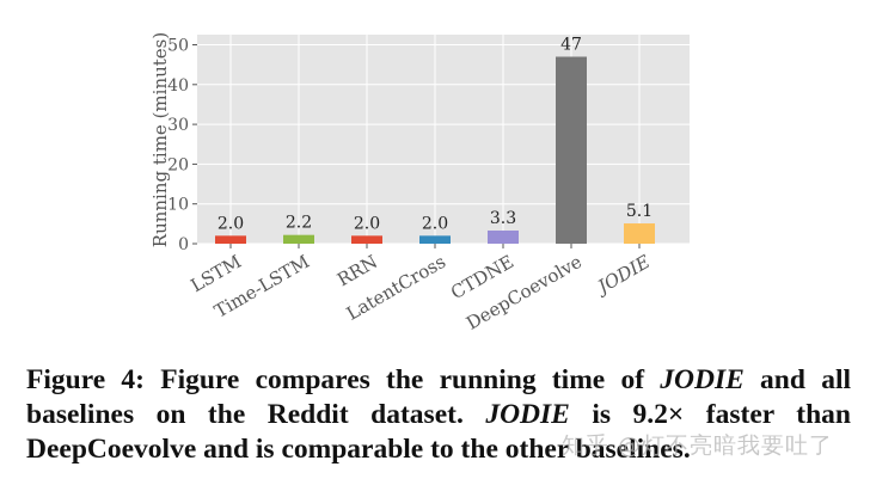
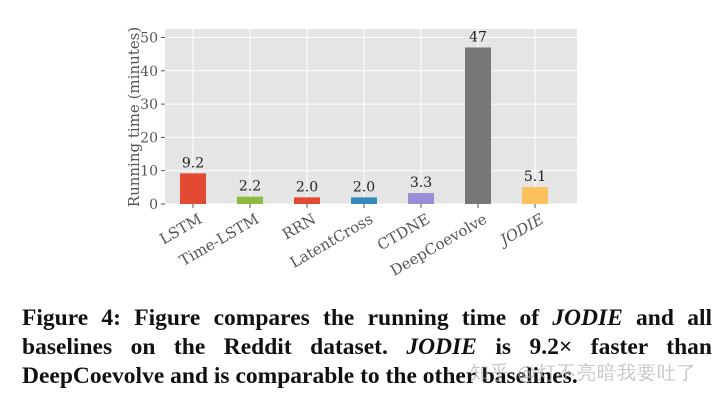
LSTM: 2.0 -> 9.2
